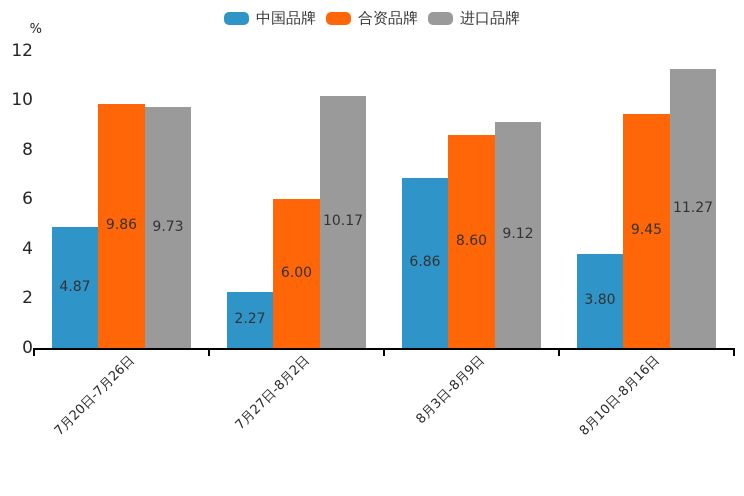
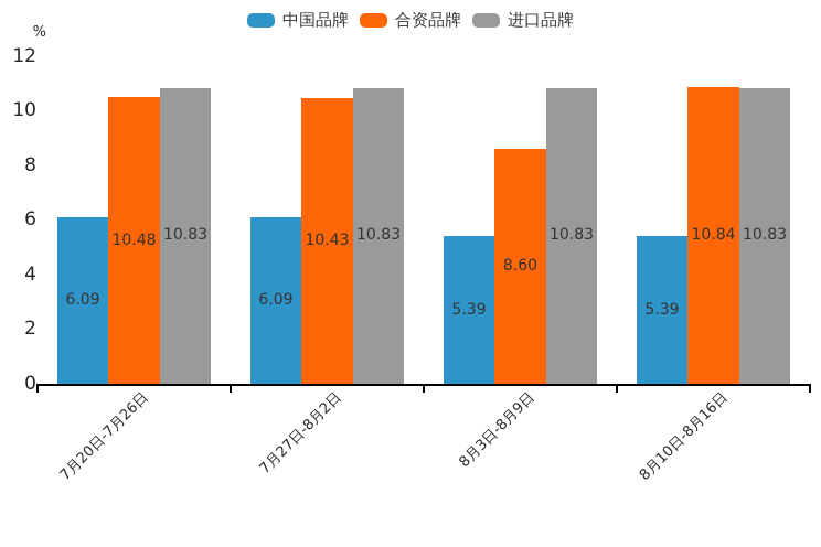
中国品牌/7月20日-7月26日: 4.87 -> 6.09
合资品牌/7月20日-7月26日: 9.86 -> 10.48
进口品牌/7月20日-7月26日: 9.73 -> 10.83
中国品牌/7月27日-8月2日: 2.27 -> 6.09
合资品牌/7月27日-8月2日: 6.00 -> 10.43
进口品牌/7月27日-8月2日: 10.17 -> 10.83
中国品牌/8月3日-8月9日: 6.86 -> 5.39
进口品牌/8月3日-8月9日: 9.12 -> 10.83
中国品牌/8月10日-8月16日: 3.80 -> 5.39
合资品牌/8月10日-8月16日: 9.45 -> 10.84
进口品牌/8月10日-8月16日: 11.27 -> 10.83
